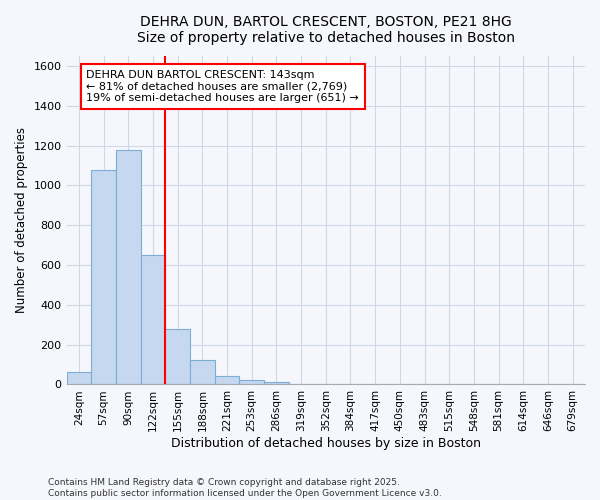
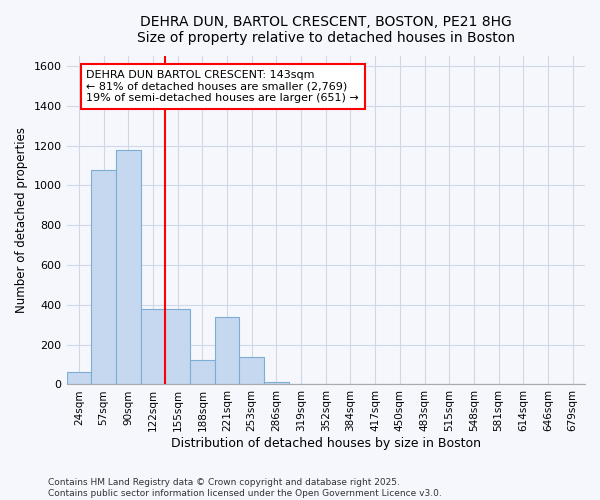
122sqm: 650 -> 380
155sqm: 280 -> 380
221sqm: 40 -> 340
253sqm: 20 -> 140
